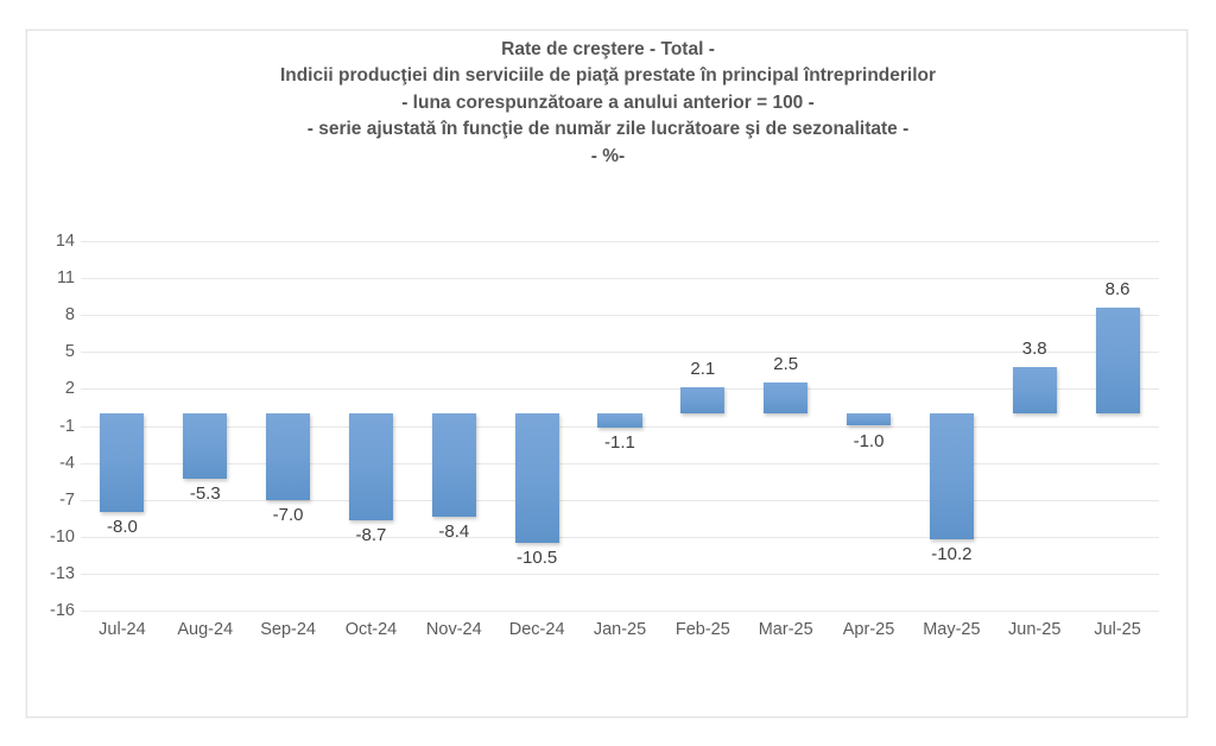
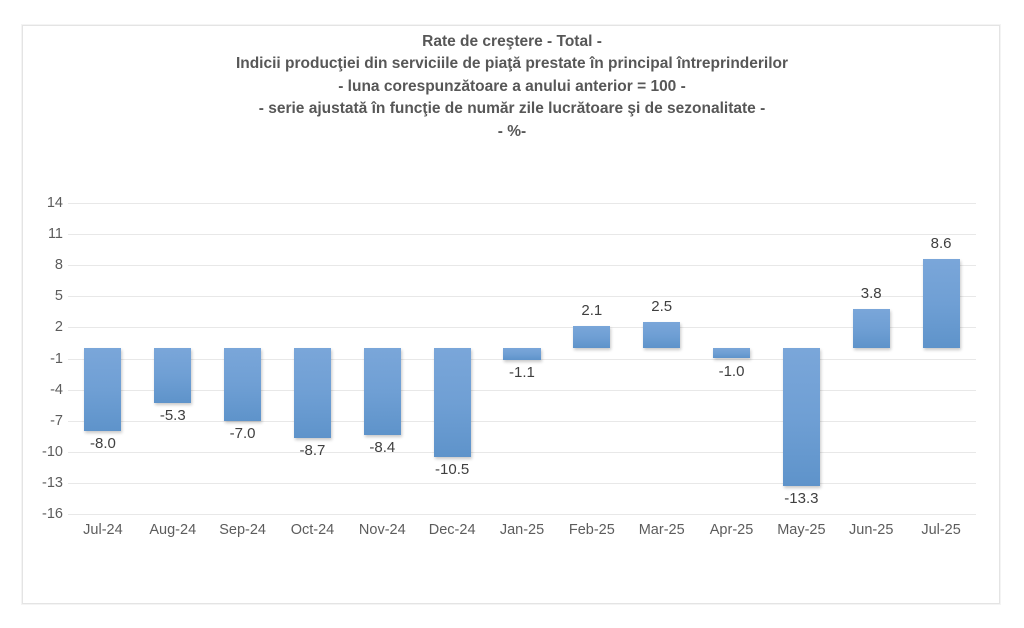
May-25: -10.2 -> -13.3
